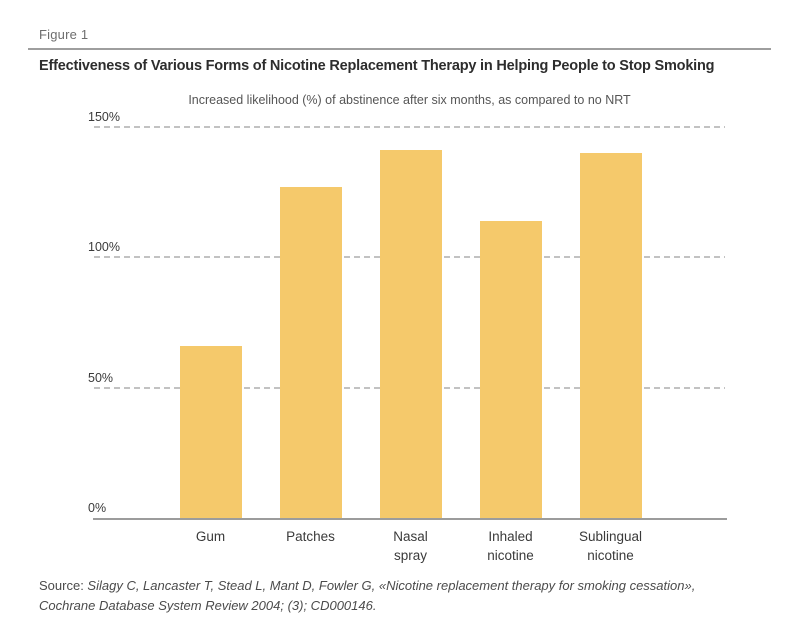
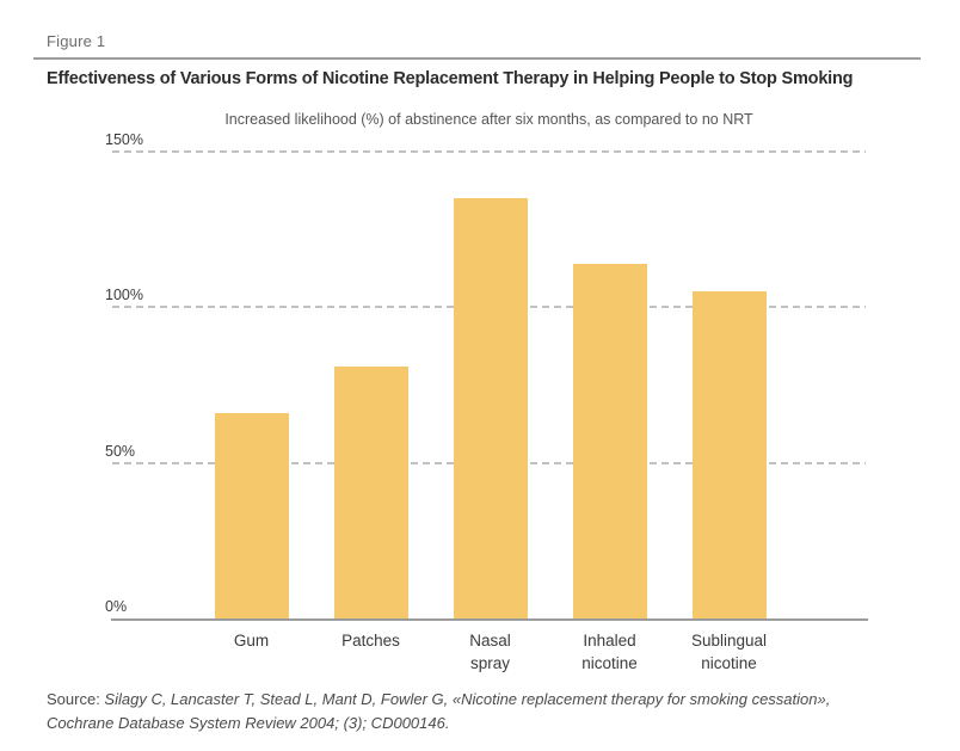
Patches: 127% -> 81%
Nasal spray: 141% -> 135%
Sublingual nicotine: 140% -> 105%
